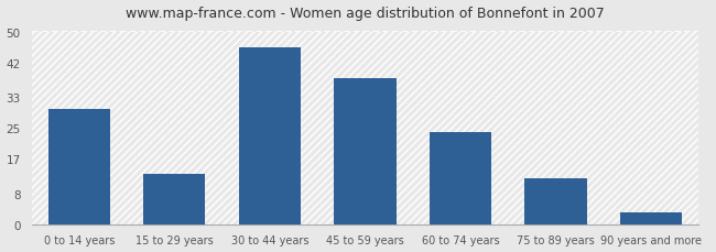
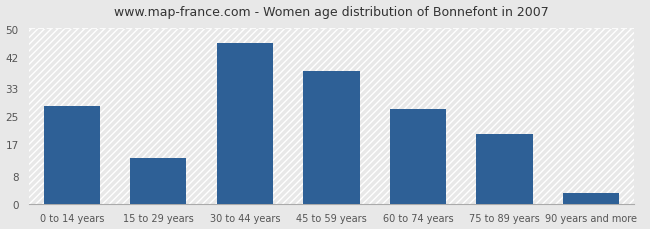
0 to 14 years: 30 -> 28
60 to 74 years: 24 -> 27
75 to 89 years: 12 -> 20
